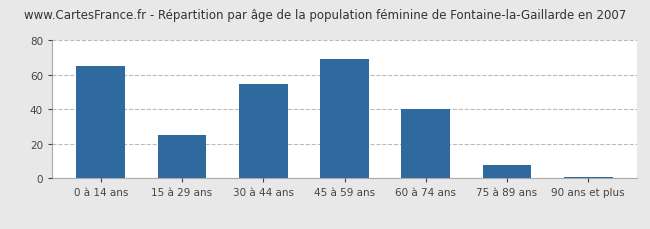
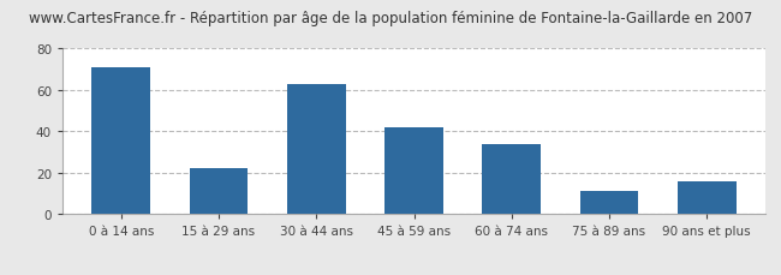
0 à 14 ans: 65 -> 71
15 à 29 ans: 25 -> 22
30 à 44 ans: 55 -> 63
45 à 59 ans: 69 -> 42
60 à 74 ans: 40 -> 34
75 à 89 ans: 8 -> 11
90 ans et plus: 1 -> 16
